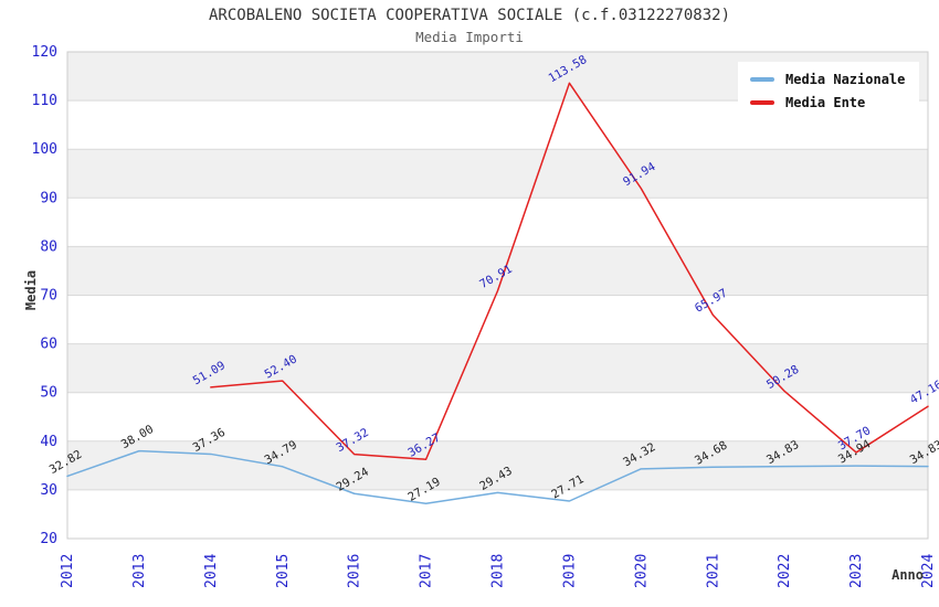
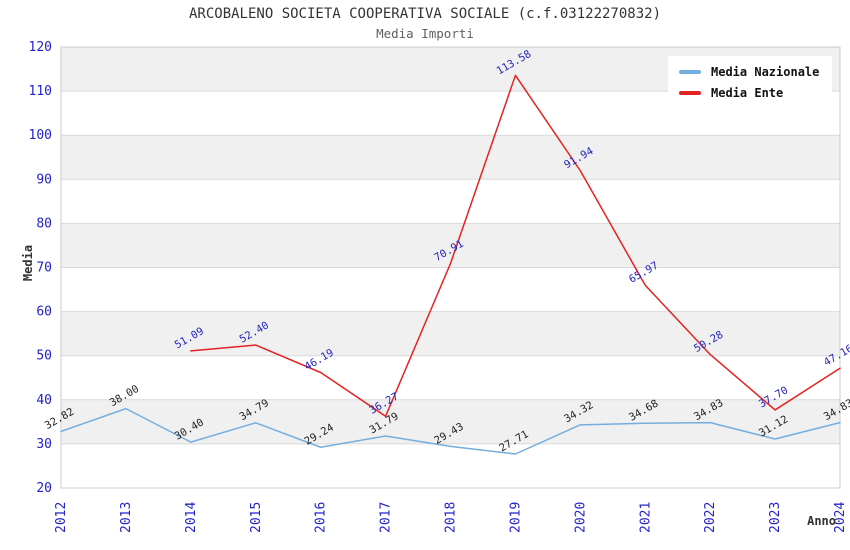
Media Nazionale/2014: 37.36 -> 30.40
Media Ente/2016: 37.32 -> 46.19
Media Nazionale/2017: 27.19 -> 31.79
Media Nazionale/2023: 34.94 -> 31.12
